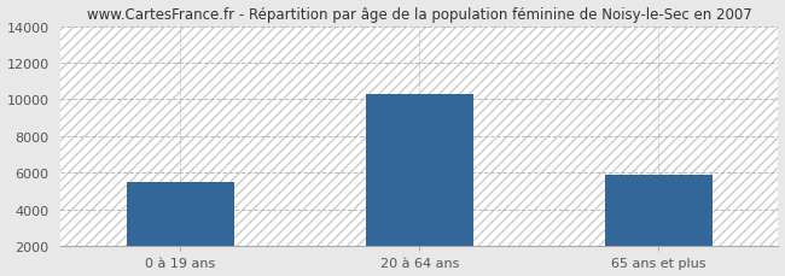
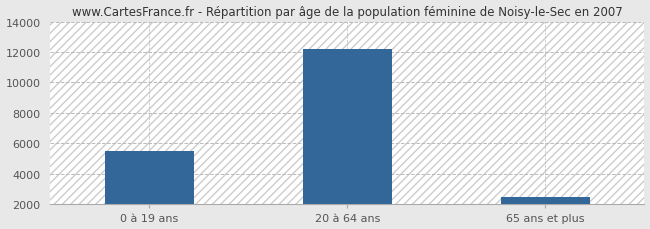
20 à 64 ans: 10300 -> 12200
65 ans et plus: 5900 -> 2500
